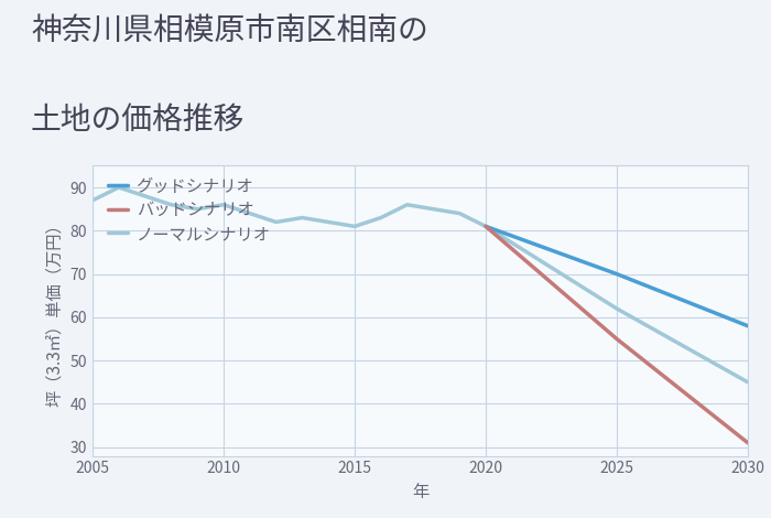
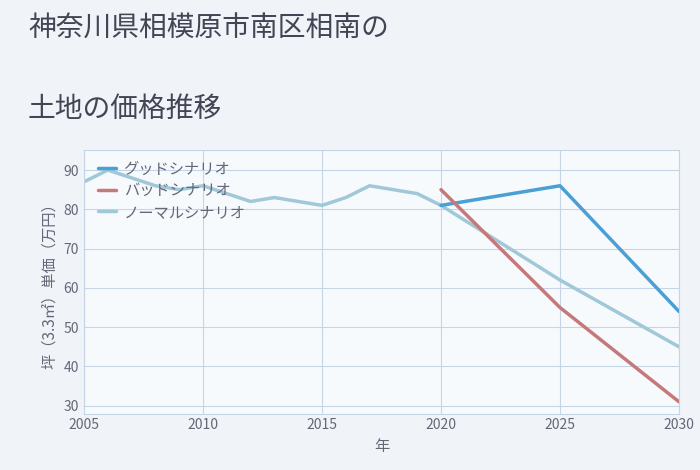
バッドシナリオ/2020: 81 -> 85
グッドシナリオ/2025: 70 -> 86
グッドシナリオ/2030: 58 -> 54
